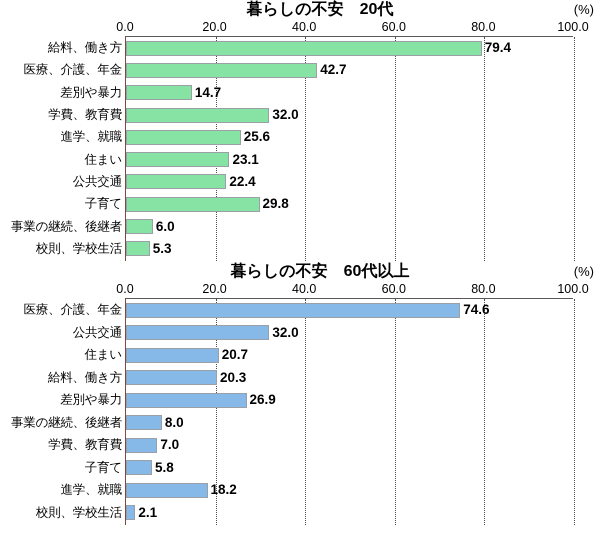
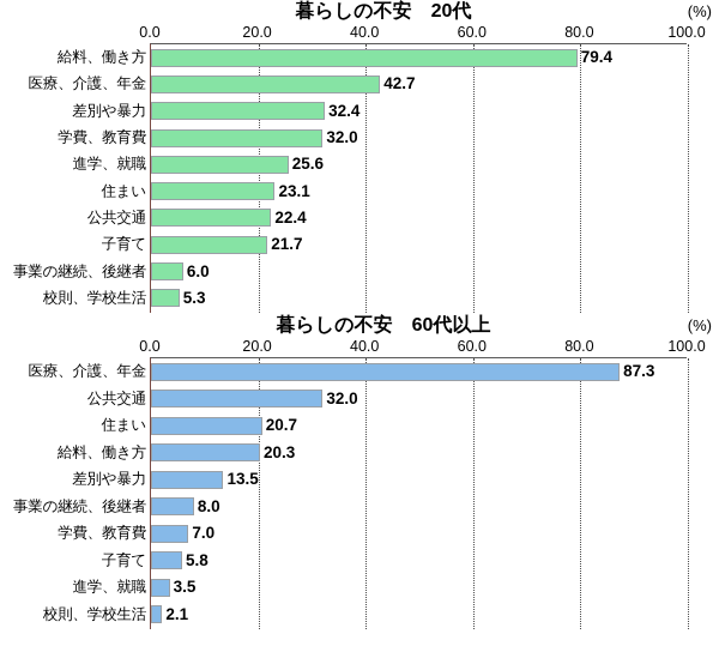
暮らしの不安 20代/差別や暴力: 14.7 -> 32.4
暮らしの不安 20代/子育て: 29.8 -> 21.7
暮らしの不安 60代以上/医療、介護、年金: 74.6 -> 87.3
暮らしの不安 60代以上/差別や暴力: 26.9 -> 13.5
暮らしの不安 60代以上/進学、就職: 18.2 -> 3.5
